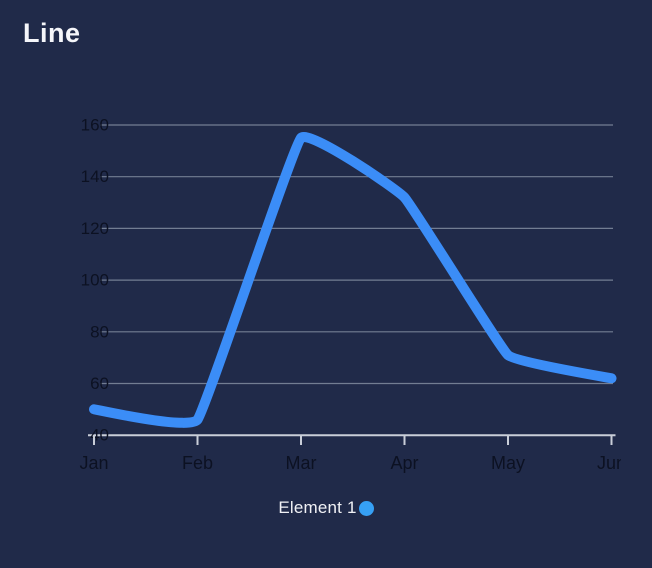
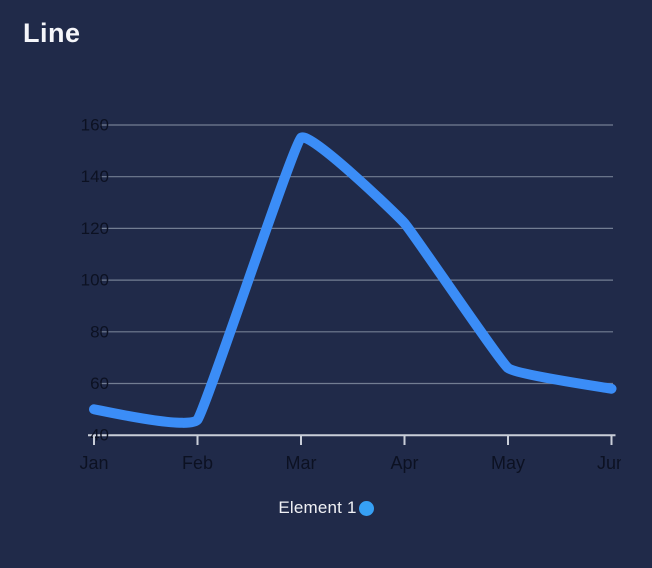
Apr: 132 -> 122
May: 71 -> 66
Jun: 62 -> 58
